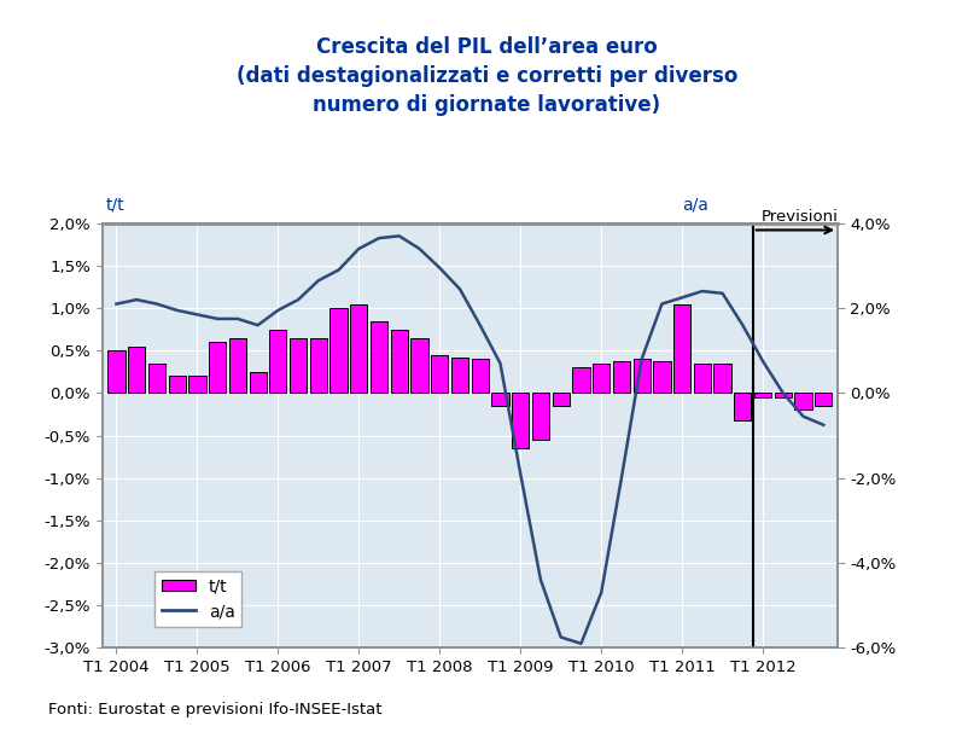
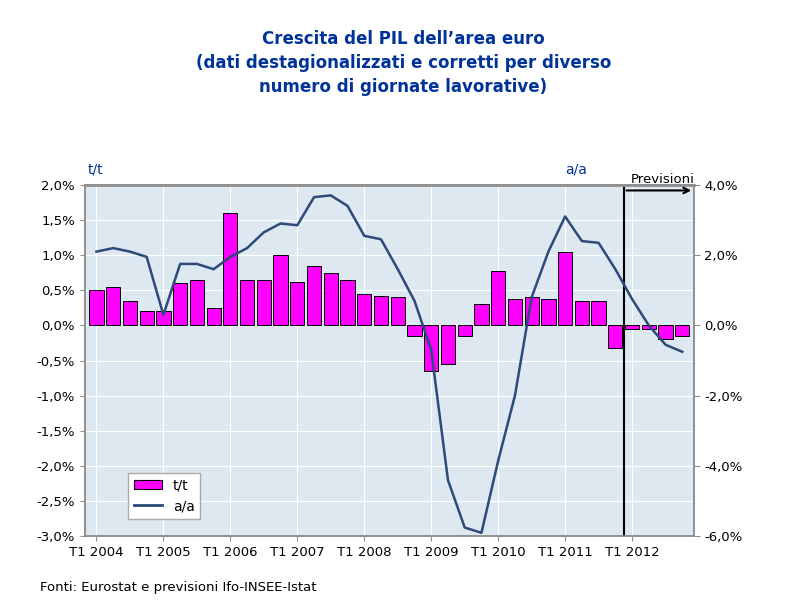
a/a/T1 2005: 1,85% -> 0,30%
t/t/T1 2006: 0,75% -> 1,60%
t/t/T1 2007: 1,05% -> 0,62%
a/a/T1 2007: 3,40% -> 2,85%
a/a/T1 2008: 2,95% -> 2,55%
a/a/T1 2009: -1,90% -> -0,70%
t/t/T1 2010: 0,35% -> 0,78%
a/a/T1 2010: -4,70% -> -3,85%
a/a/T1 2011: 2,25% -> 3,10%
